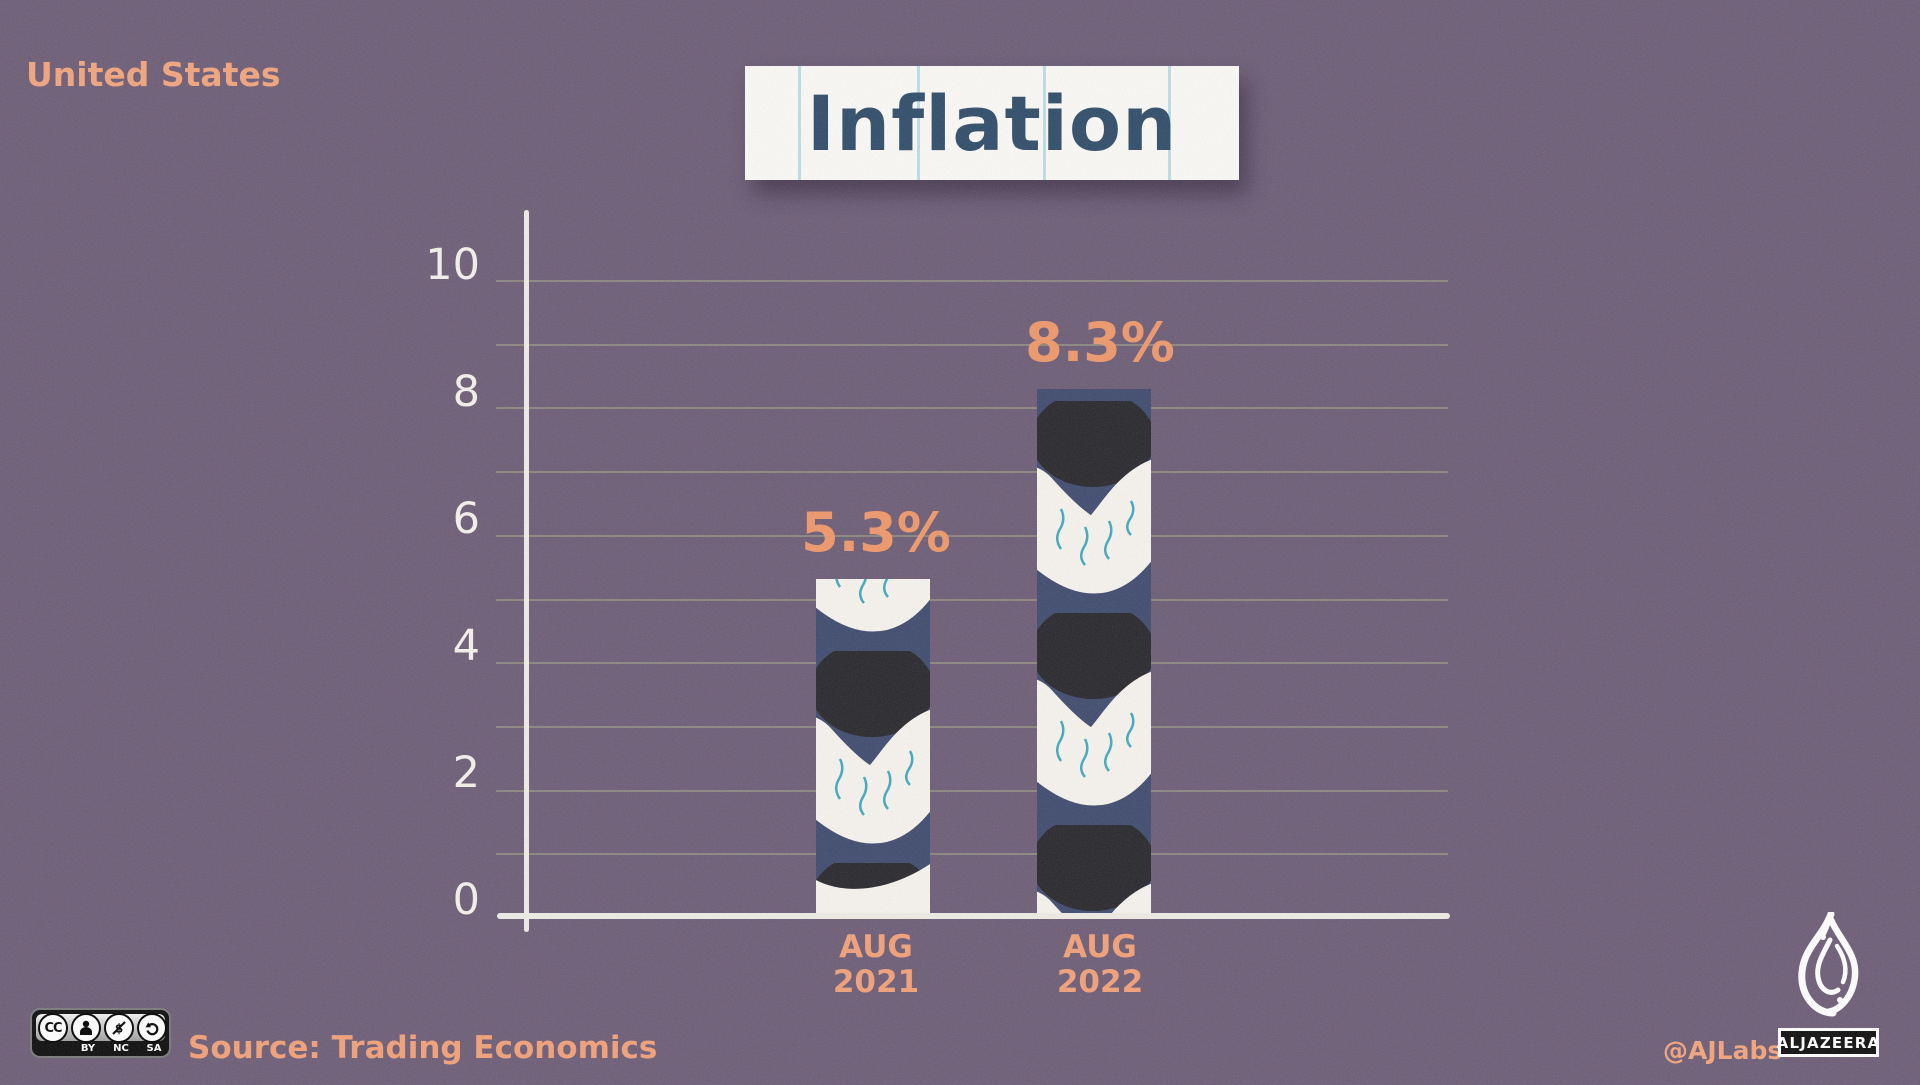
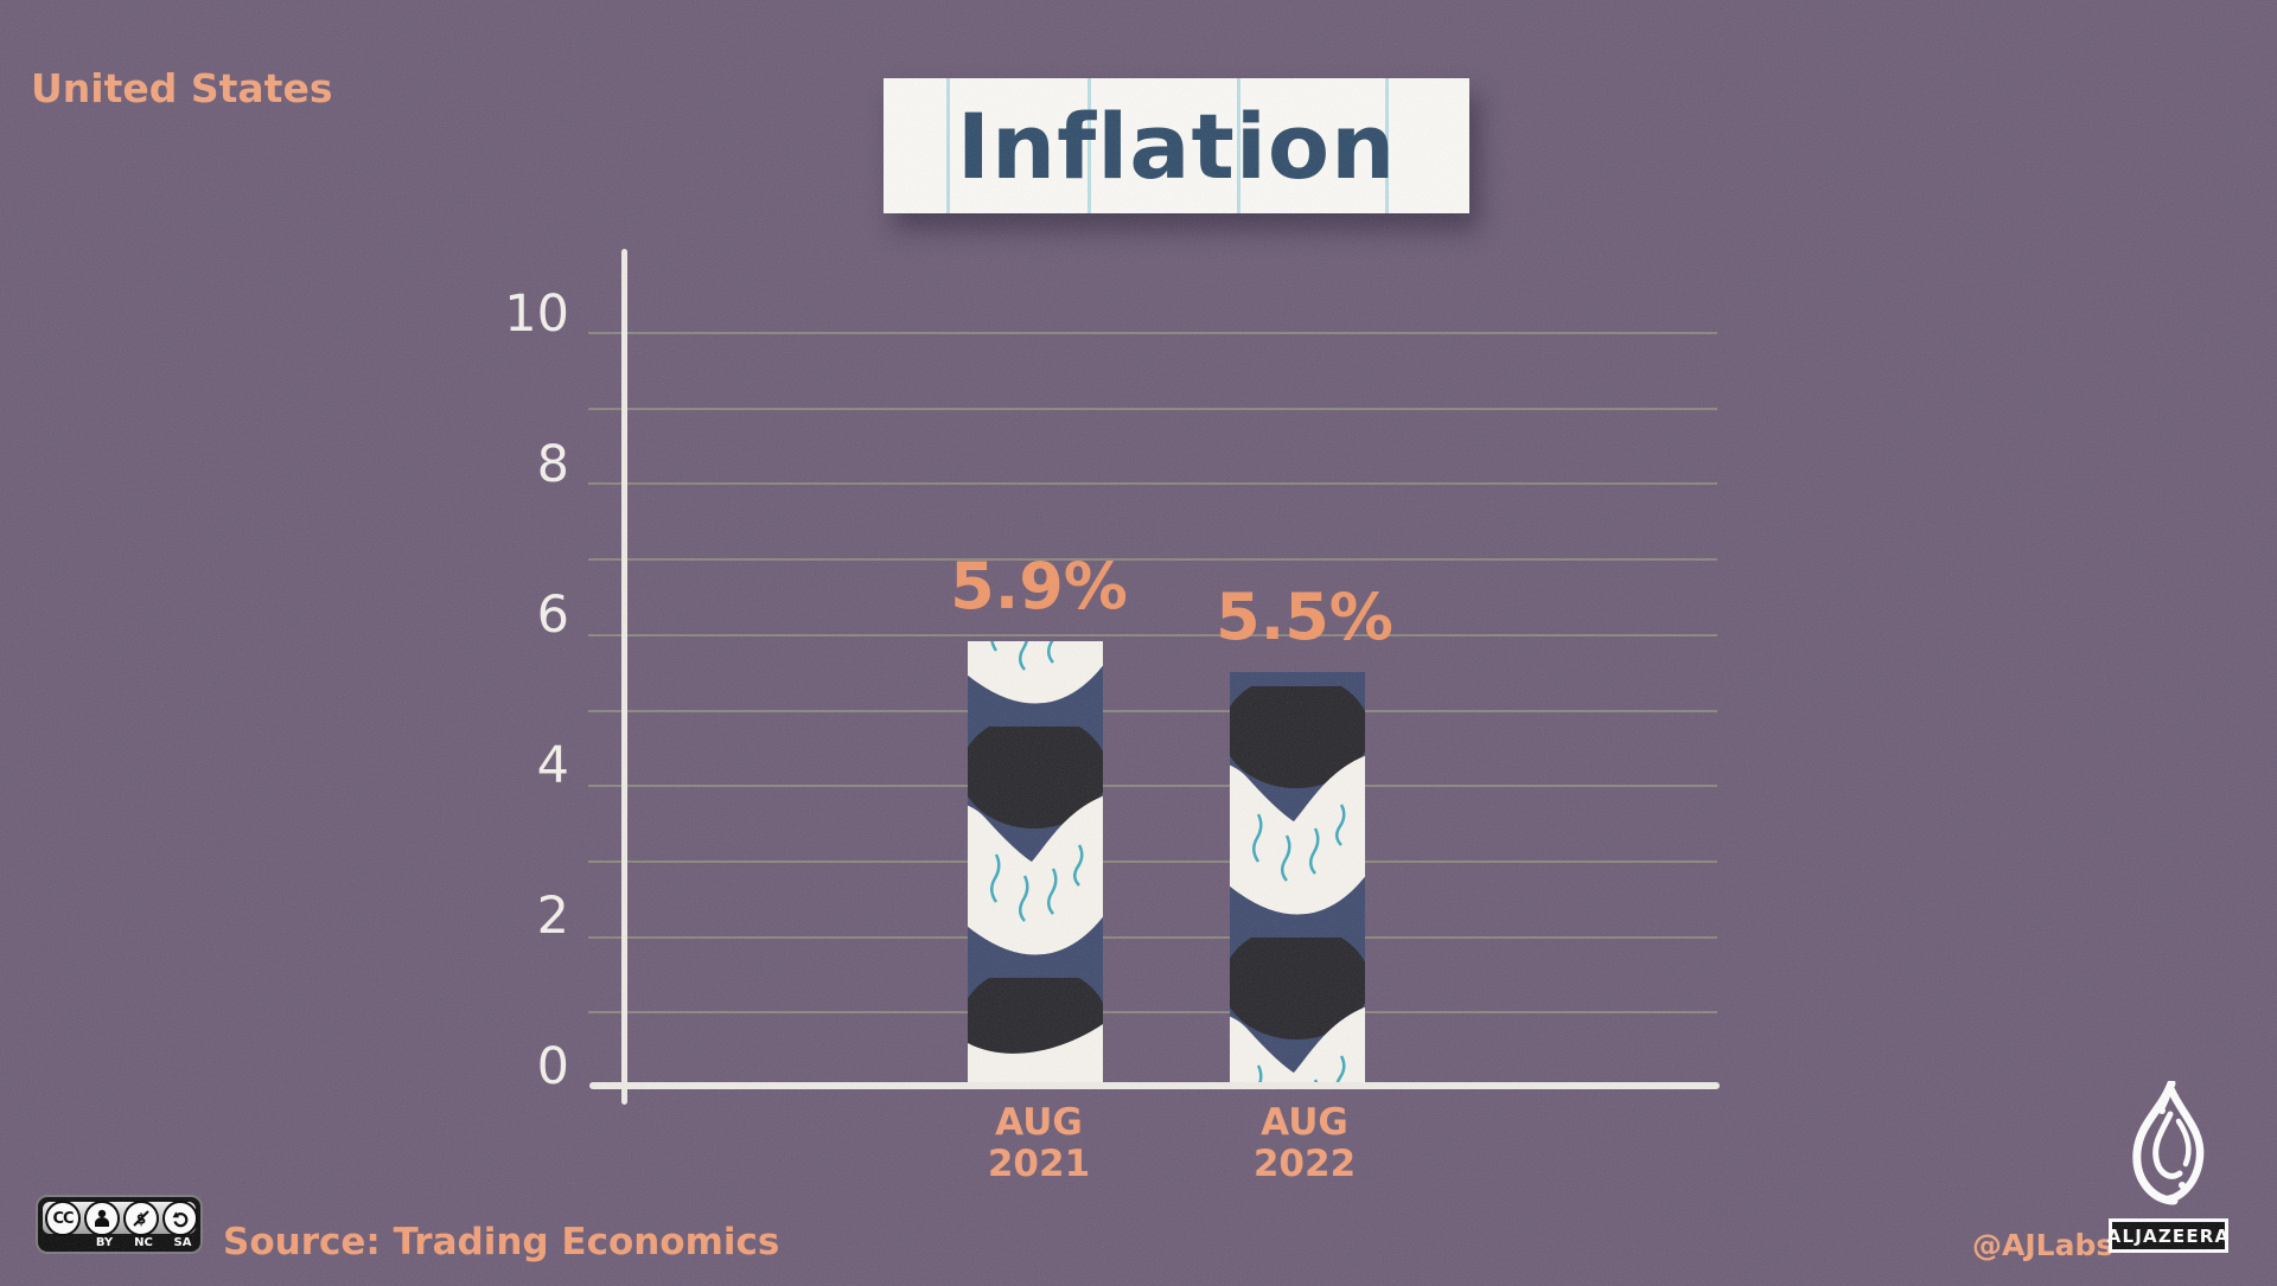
AUG 2021: 5.3% -> 5.9%
AUG 2022: 8.3% -> 5.5%
